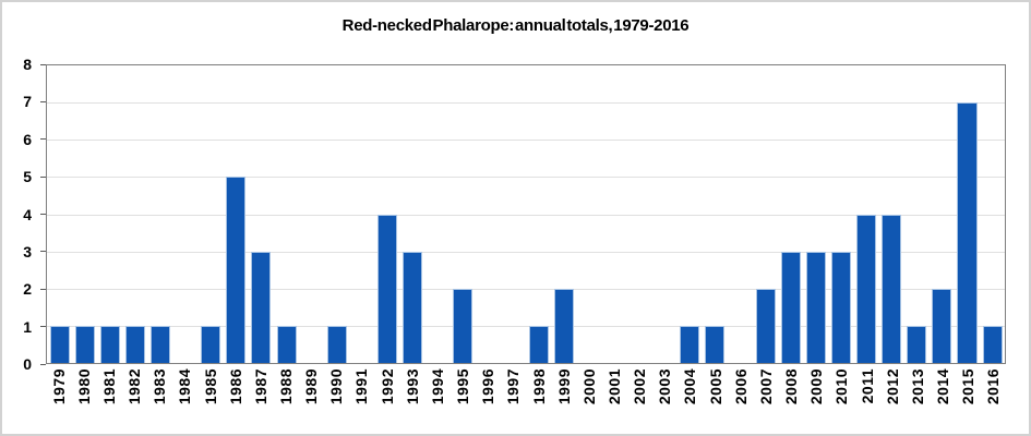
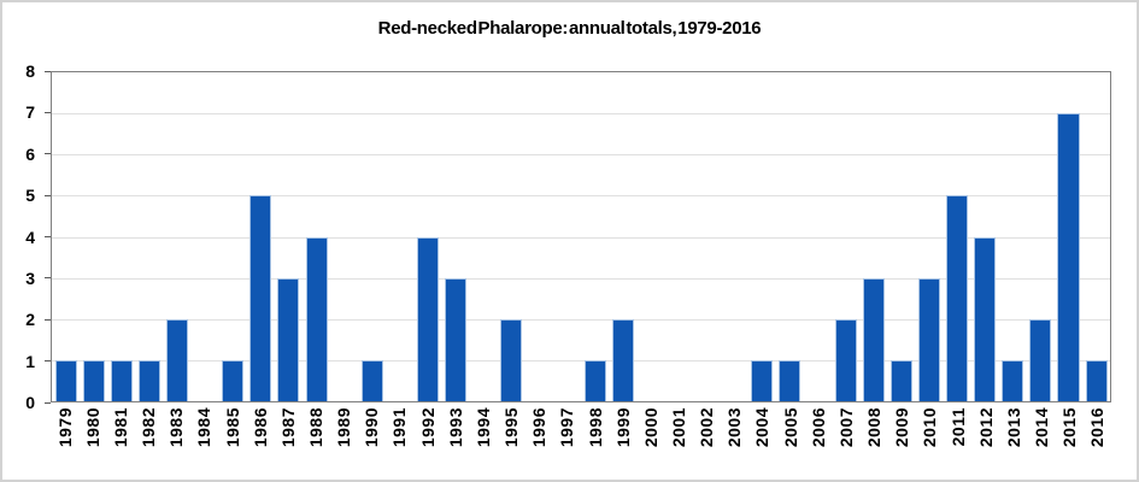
1983: 1 -> 2
1988: 1 -> 4
2009: 3 -> 1
2011: 4 -> 5
